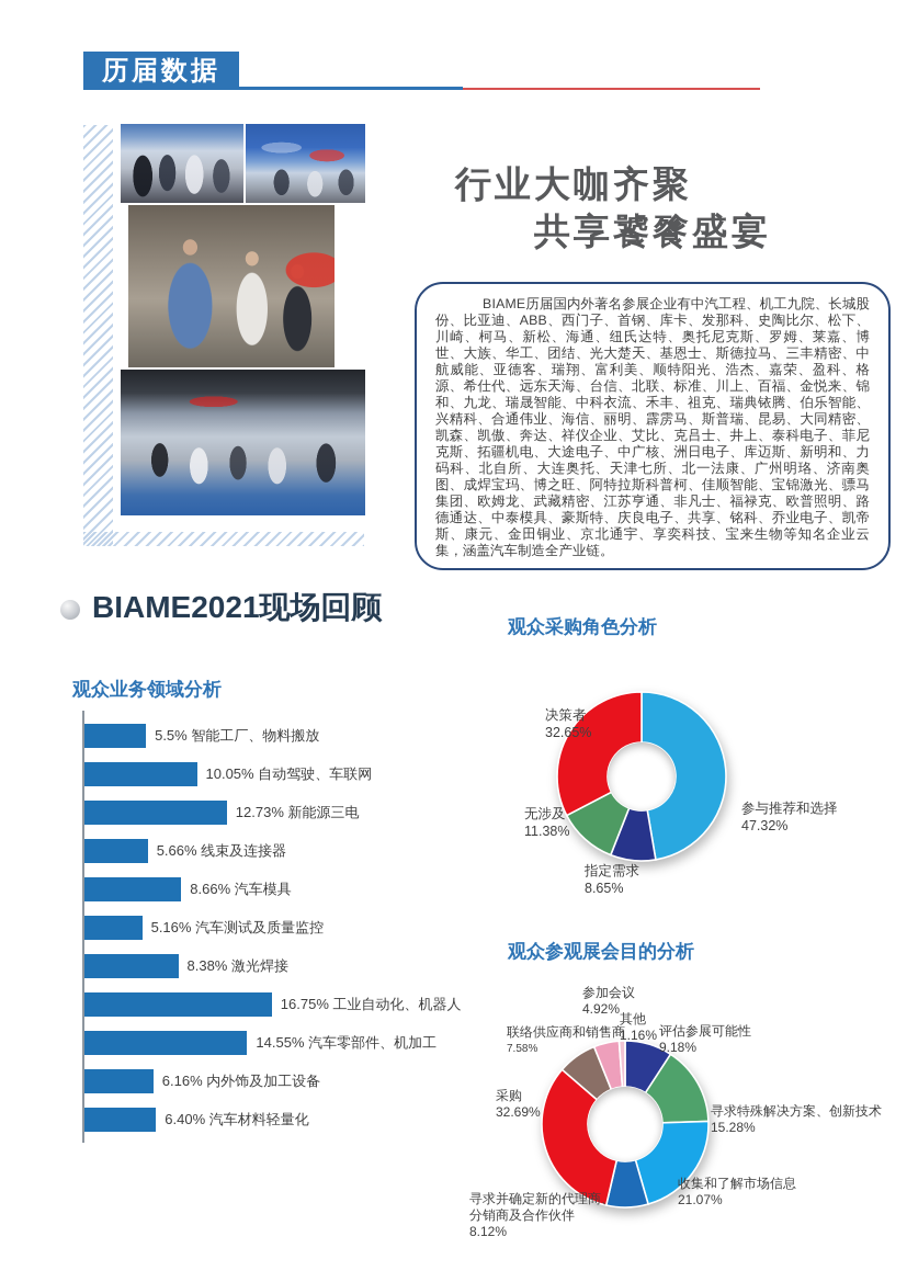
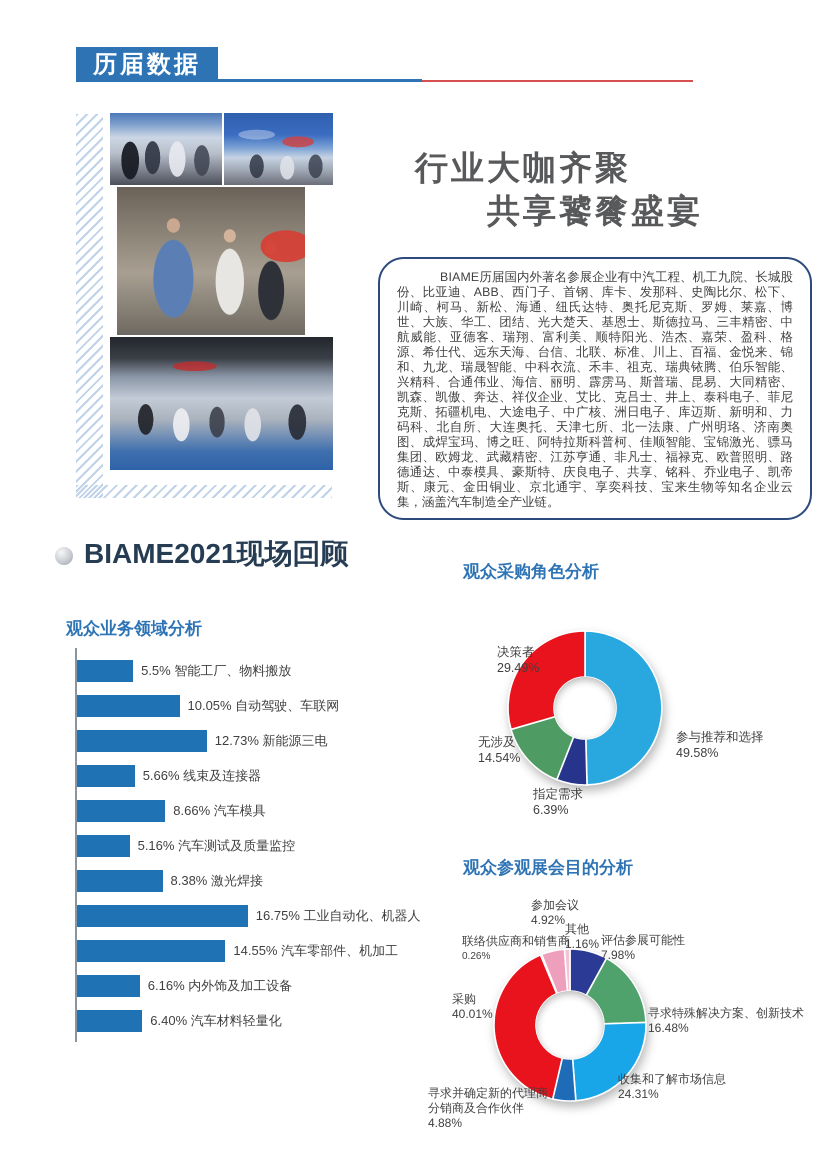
观众采购角色分析/参与推荐和选择: 47.32% -> 49.58%
观众采购角色分析/指定需求: 8.65% -> 6.39%
观众采购角色分析/无涉及: 11.38% -> 14.54%
观众采购角色分析/决策者: 32.65% -> 29.49%
观众参观展会目的分析/评估参展可能性: 9.18% -> 7.98%
观众参观展会目的分析/寻求特殊解决方案、创新技术: 15.28% -> 16.48%
观众参观展会目的分析/收集和了解市场信息: 21.07% -> 24.31%
观众参观展会目的分析/寻求并确定新的代理商、分销商及合作伙伴: 8.12% -> 4.88%
观众参观展会目的分析/采购: 32.69% -> 40.01%
观众参观展会目的分析/联络供应商和销售商: 7.58% -> 0.26%
